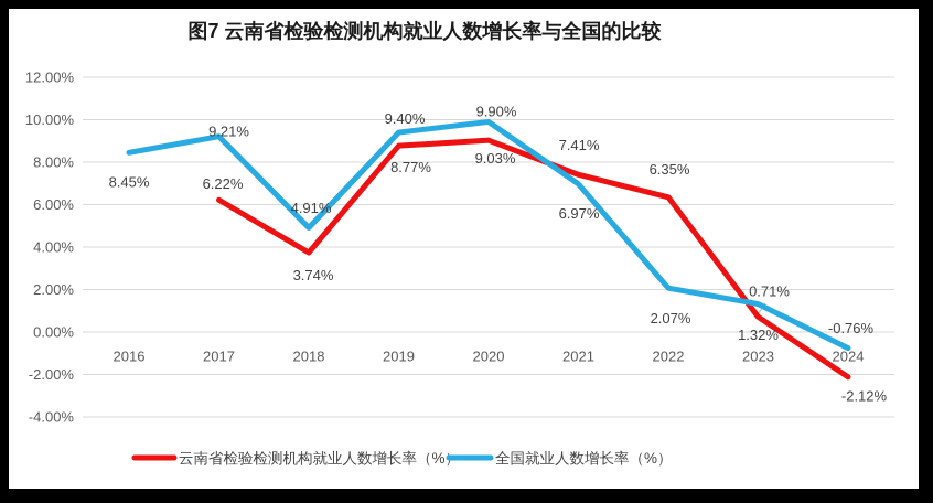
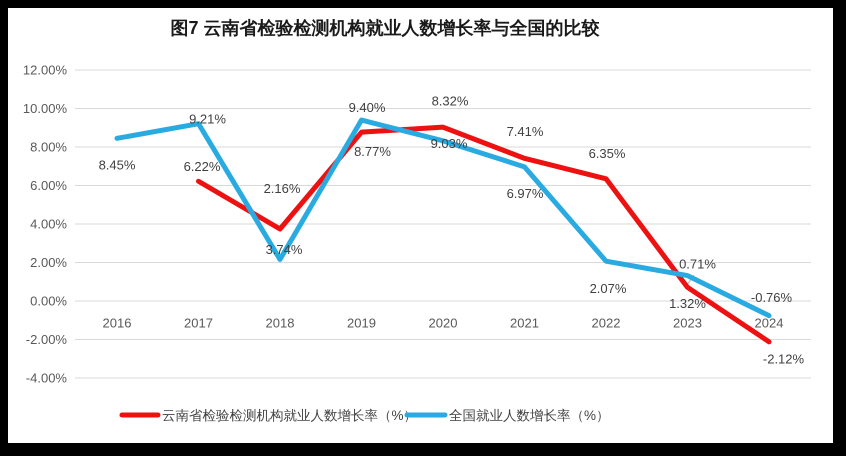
全国就业人数增长率（%）/2018: 4.91% -> 2.16%
全国就业人数增长率（%）/2020: 9.90% -> 8.32%
